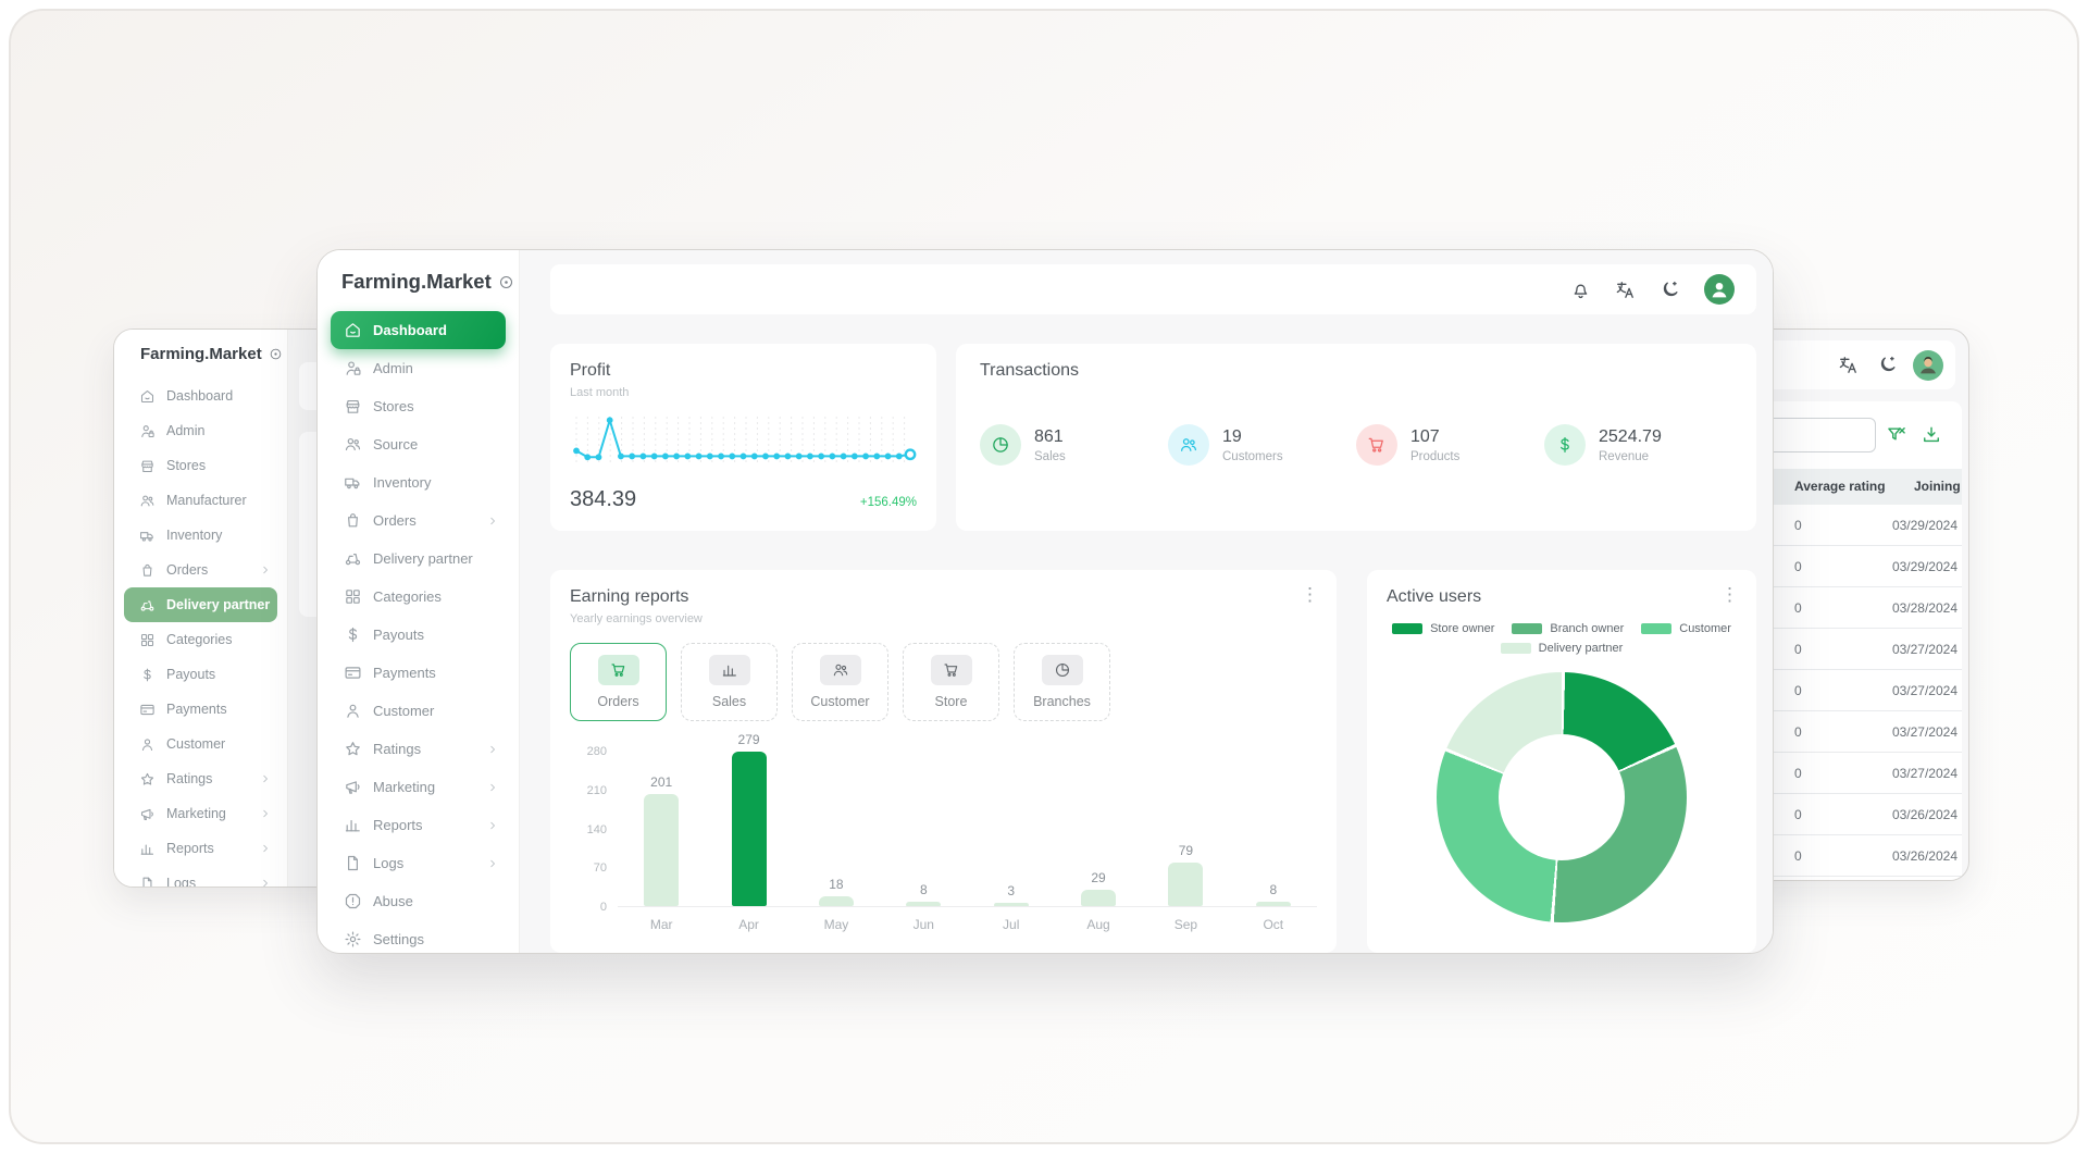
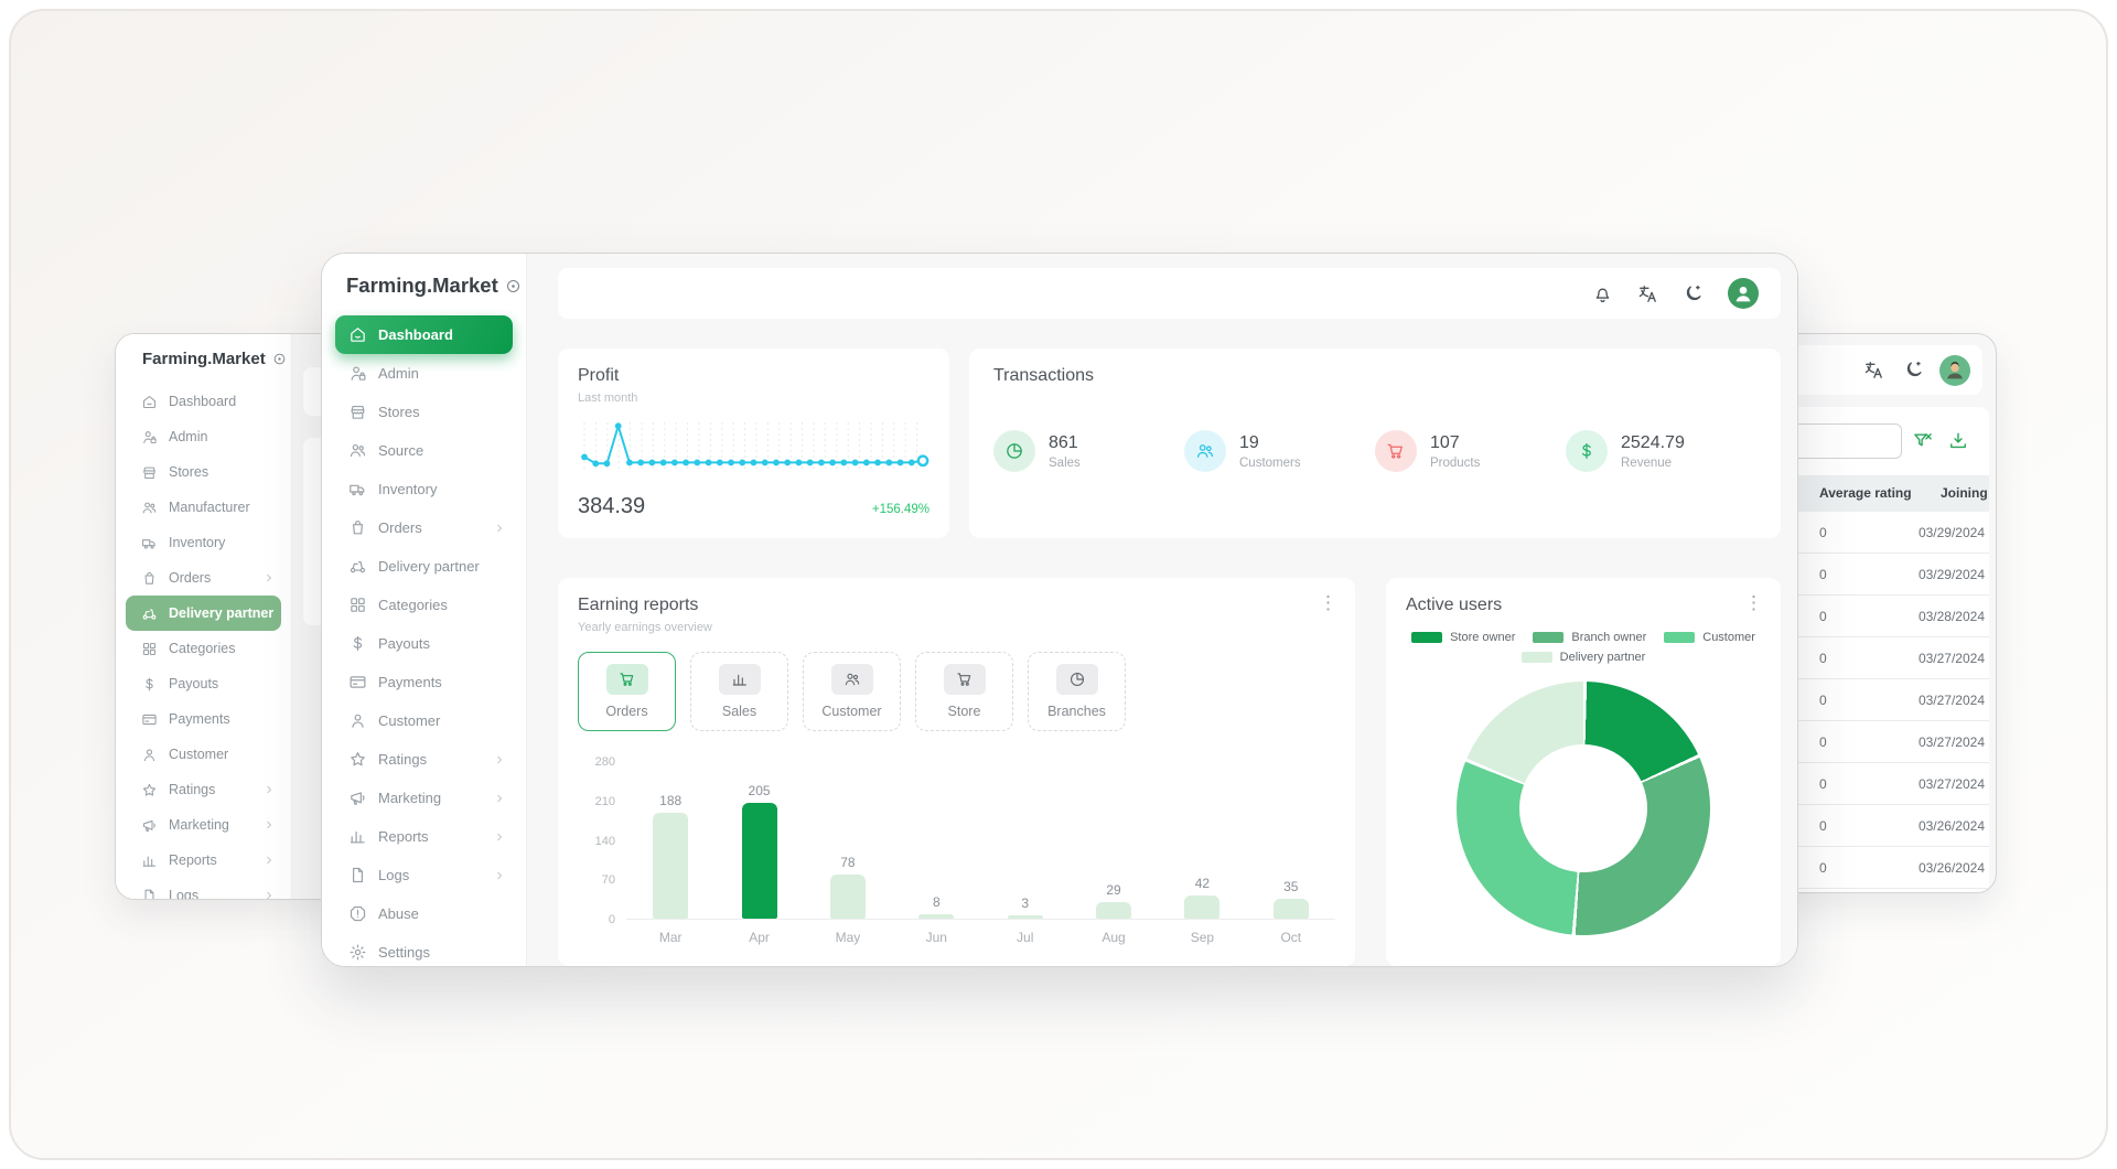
Earning reports/Mar: 201 -> 188
Earning reports/Apr: 279 -> 205
Earning reports/May: 18 -> 78
Earning reports/Sep: 79 -> 42
Earning reports/Oct: 8 -> 35
